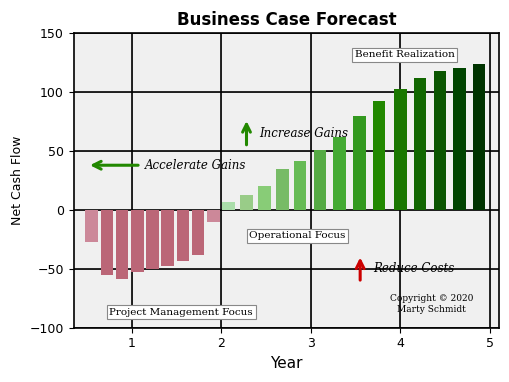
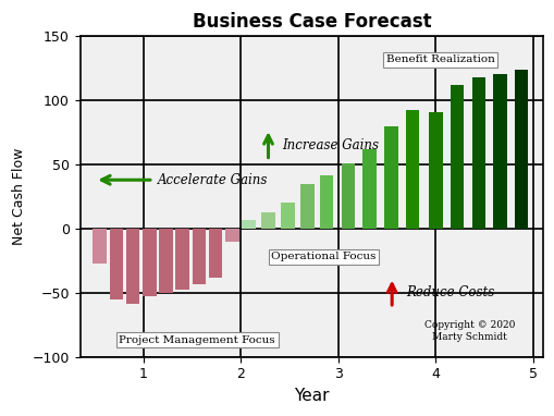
4: 103 -> 91
